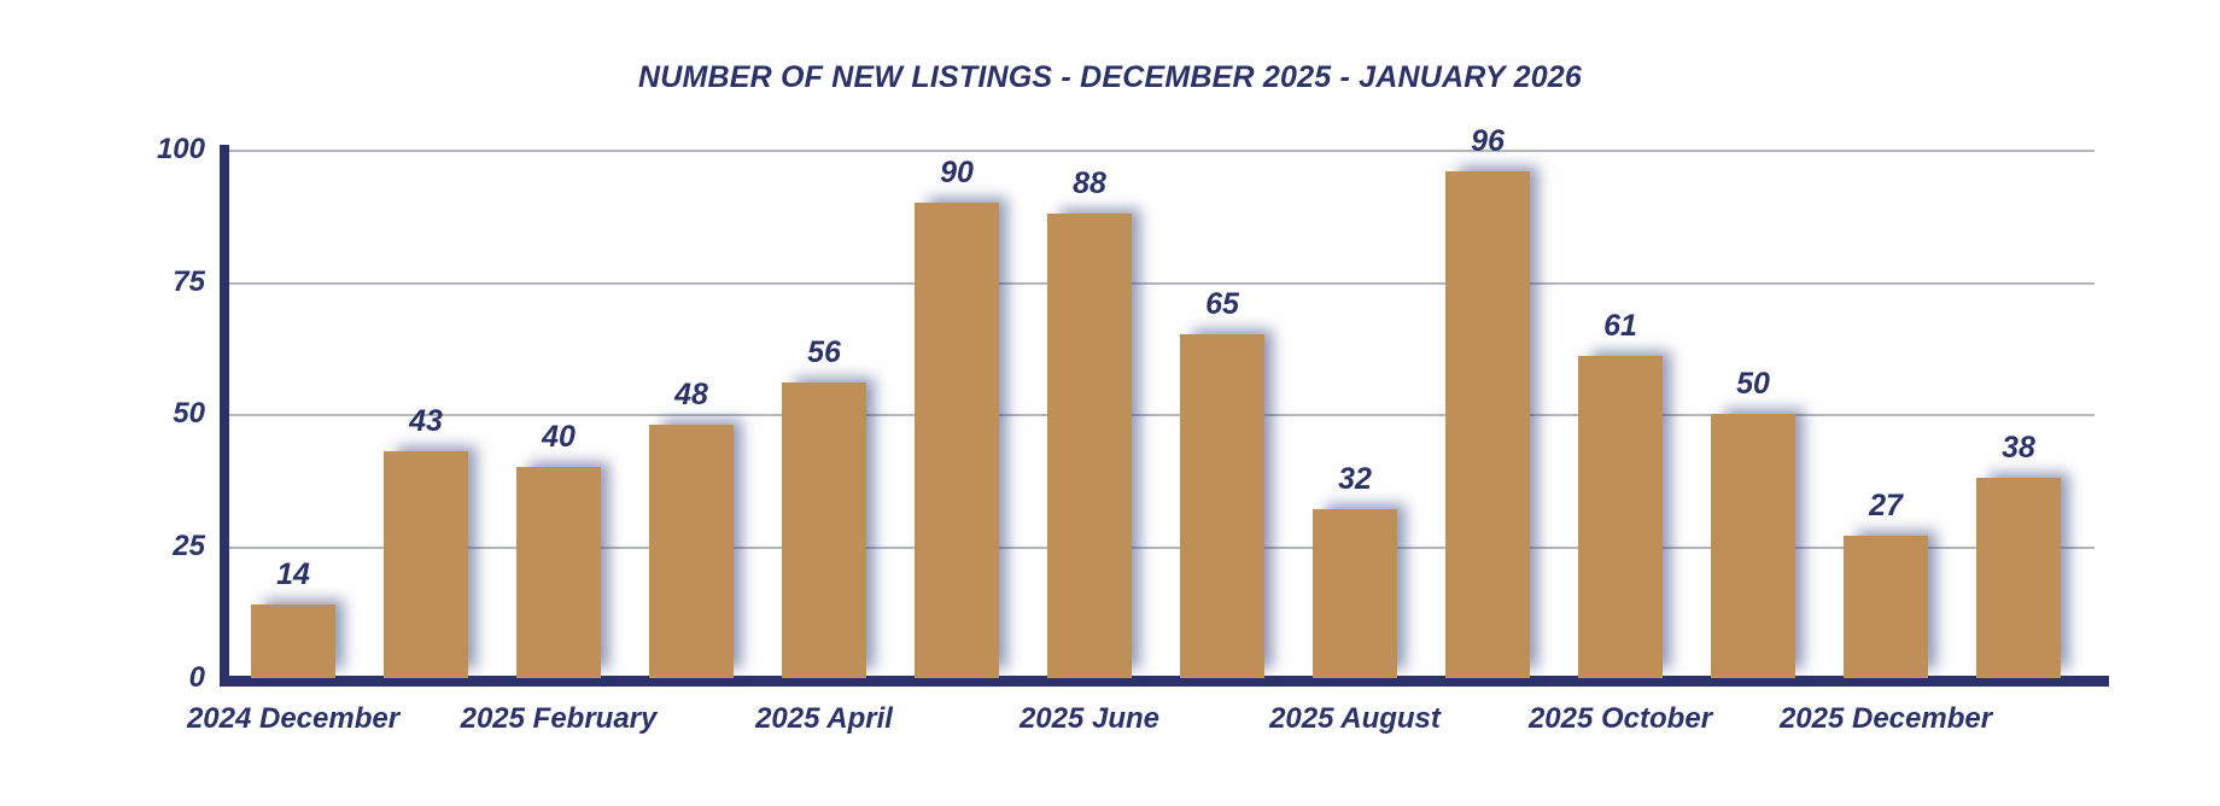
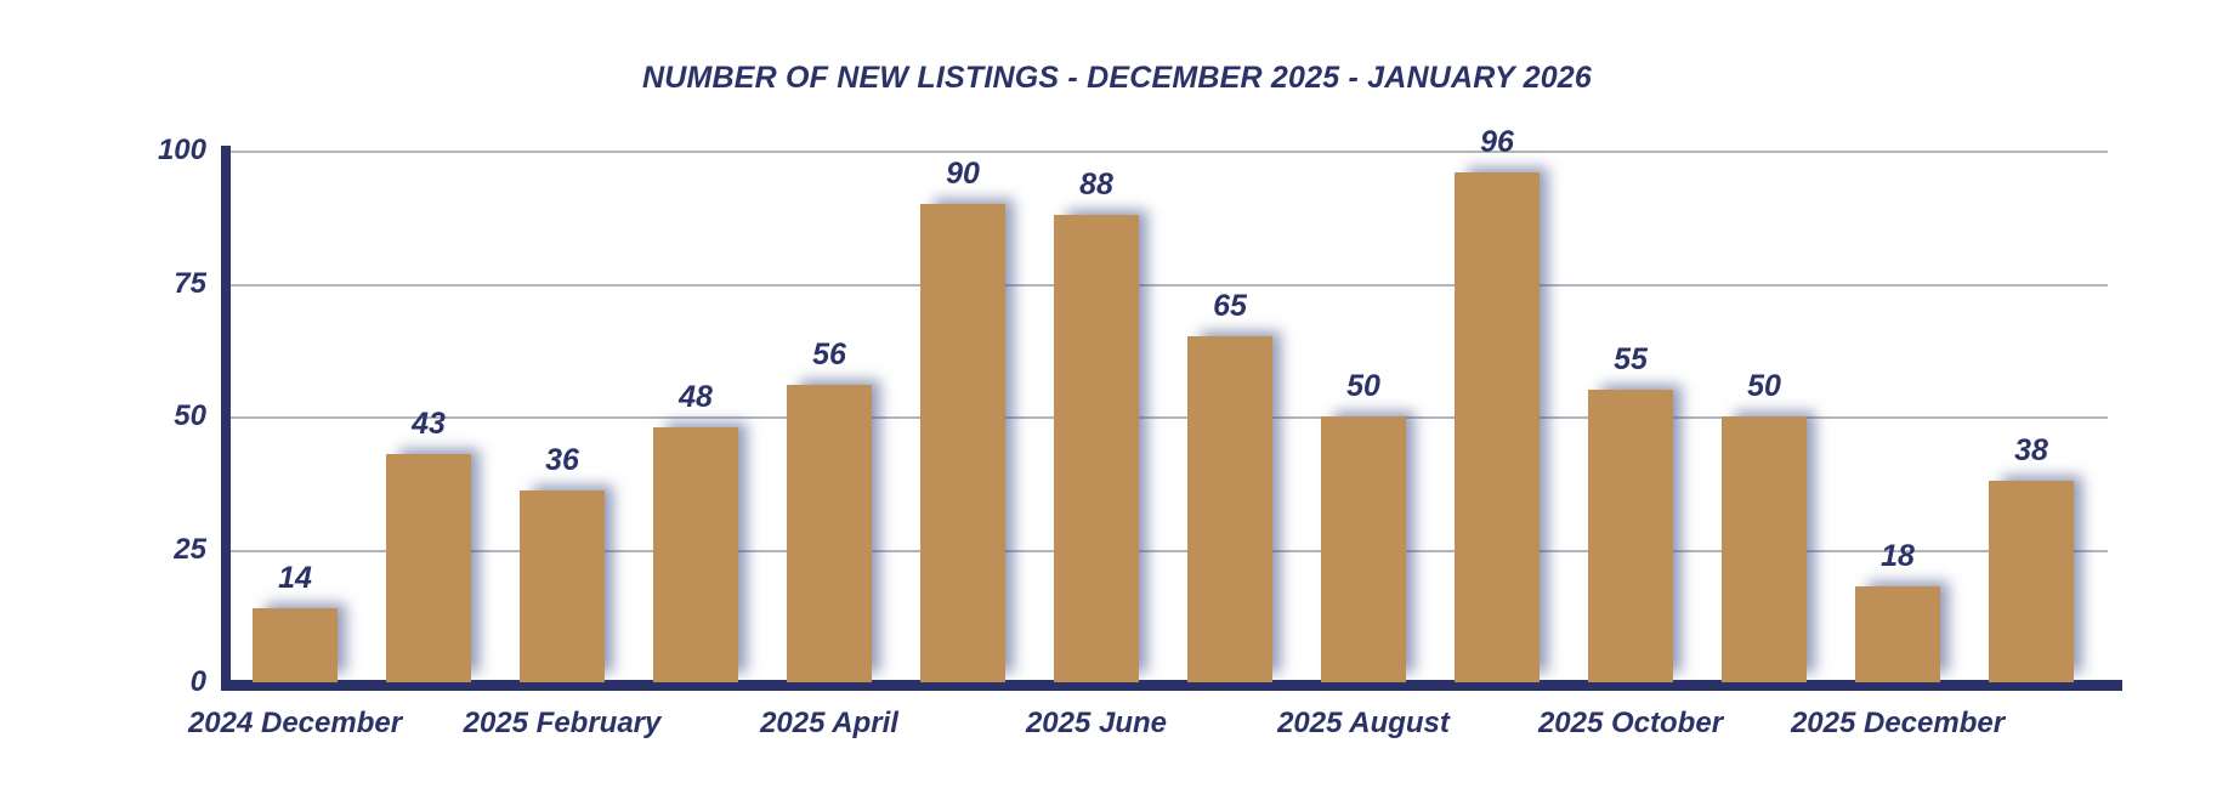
2025 February: 40 -> 36
2025 August: 32 -> 50
2025 October: 61 -> 55
2025 December: 27 -> 18
